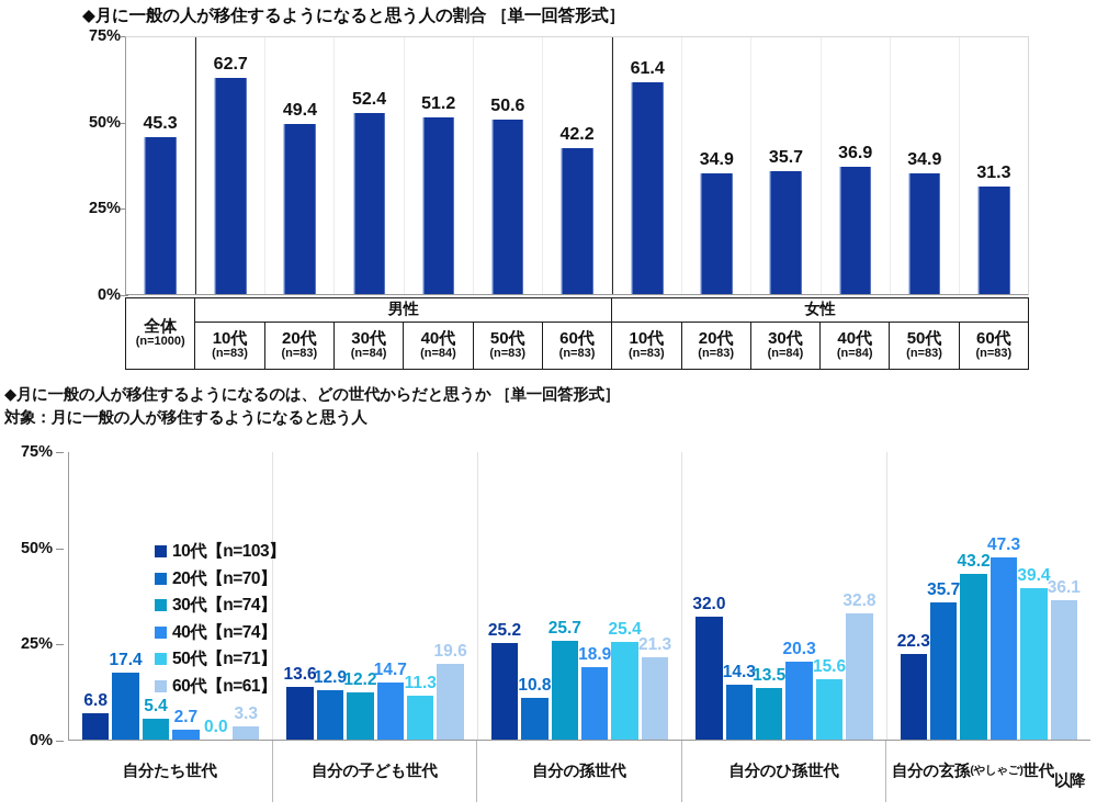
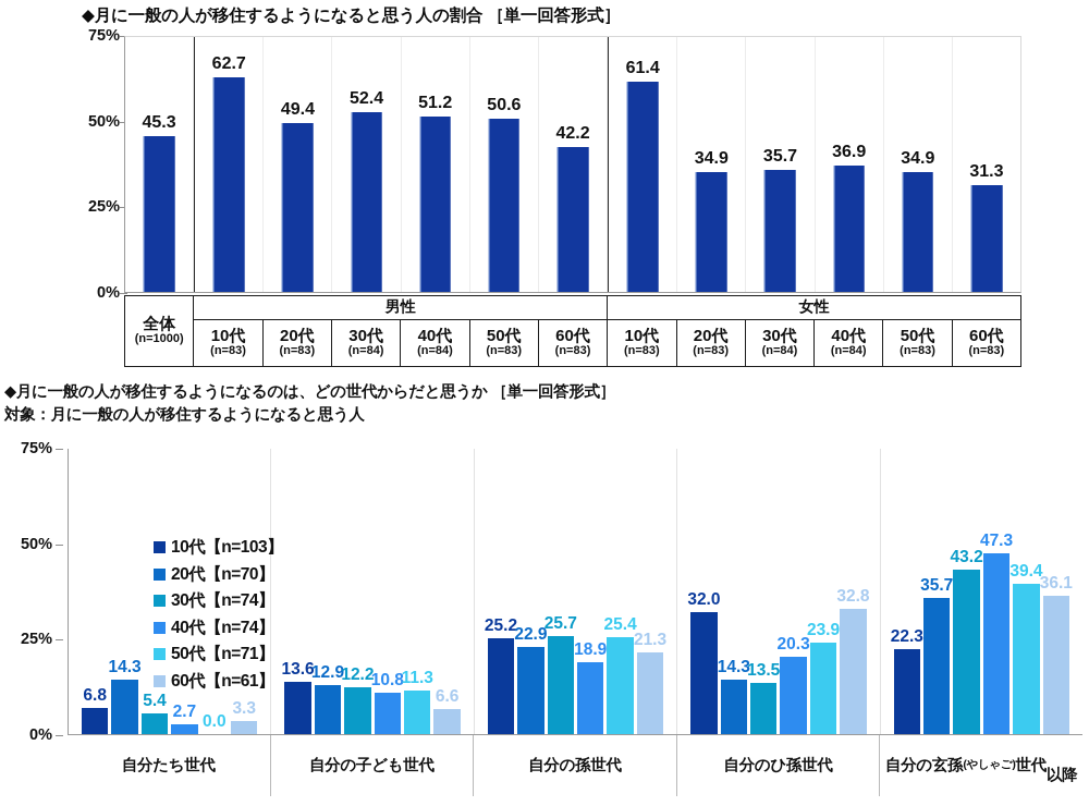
◆月に一般の人が移住するようになるのは、どの世代からだと思うか ［単一回答形式］/20代【n=70】/自分たち世代: 17.4 -> 14.3
◆月に一般の人が移住するようになるのは、どの世代からだと思うか ［単一回答形式］/40代【n=74】/自分の子ども世代: 14.7 -> 10.8
◆月に一般の人が移住するようになるのは、どの世代からだと思うか ［単一回答形式］/60代【n=61】/自分の子ども世代: 19.6 -> 6.6
◆月に一般の人が移住するようになるのは、どの世代からだと思うか ［単一回答形式］/20代【n=70】/自分の孫世代: 10.8 -> 22.9
◆月に一般の人が移住するようになるのは、どの世代からだと思うか ［単一回答形式］/50代【n=71】/自分のひ孫世代: 15.6 -> 23.9
